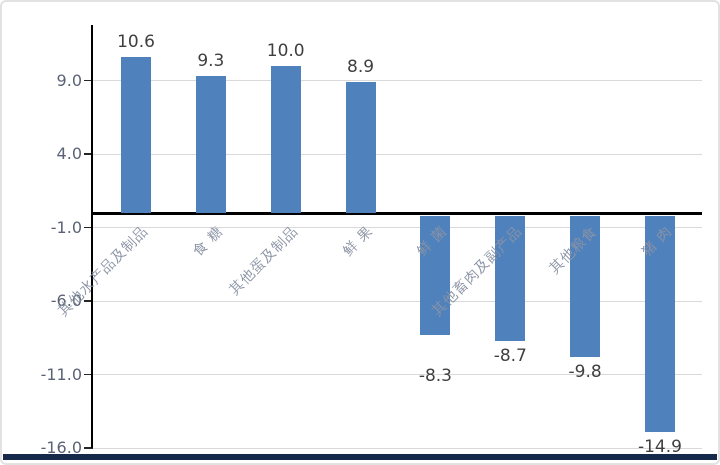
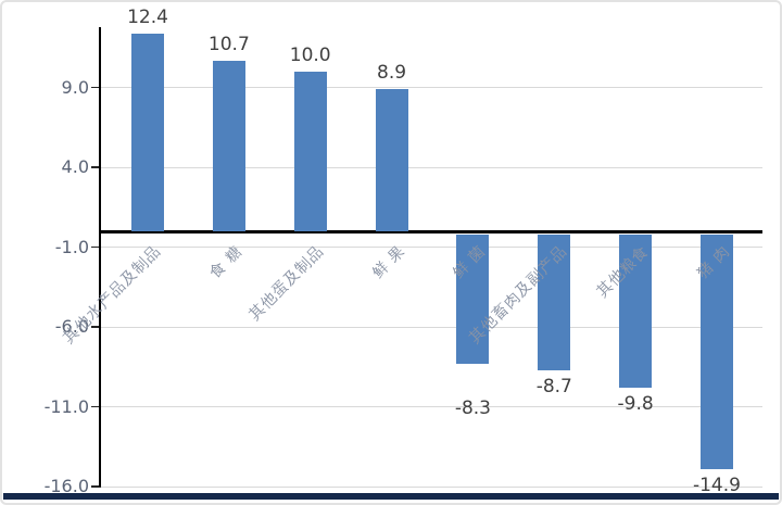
其他水产品及制品: 10.6 -> 12.4
食 糖: 9.3 -> 10.7
